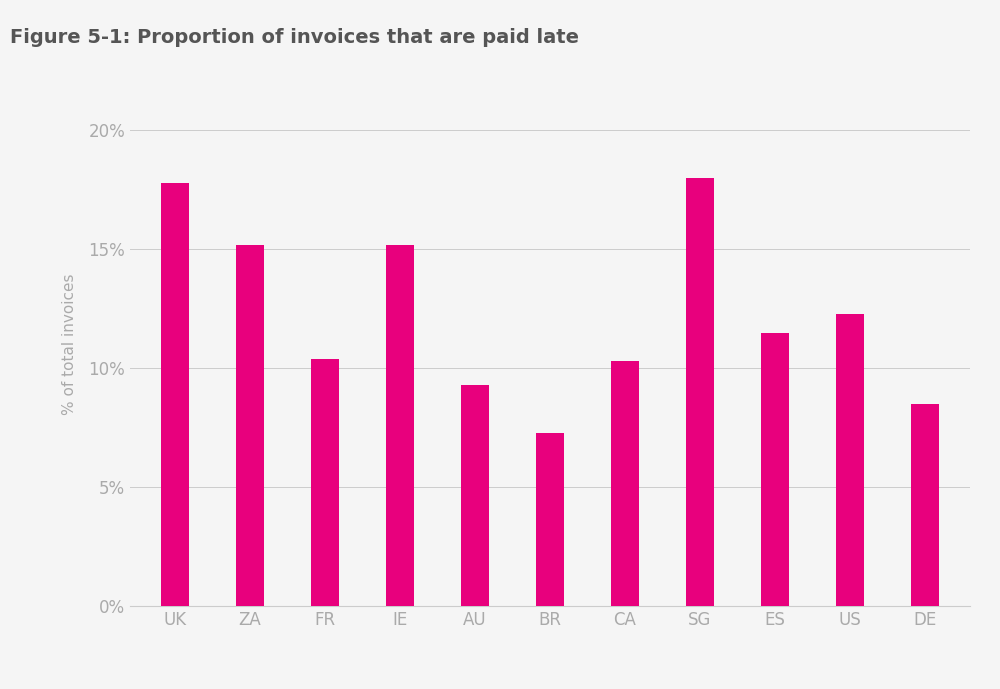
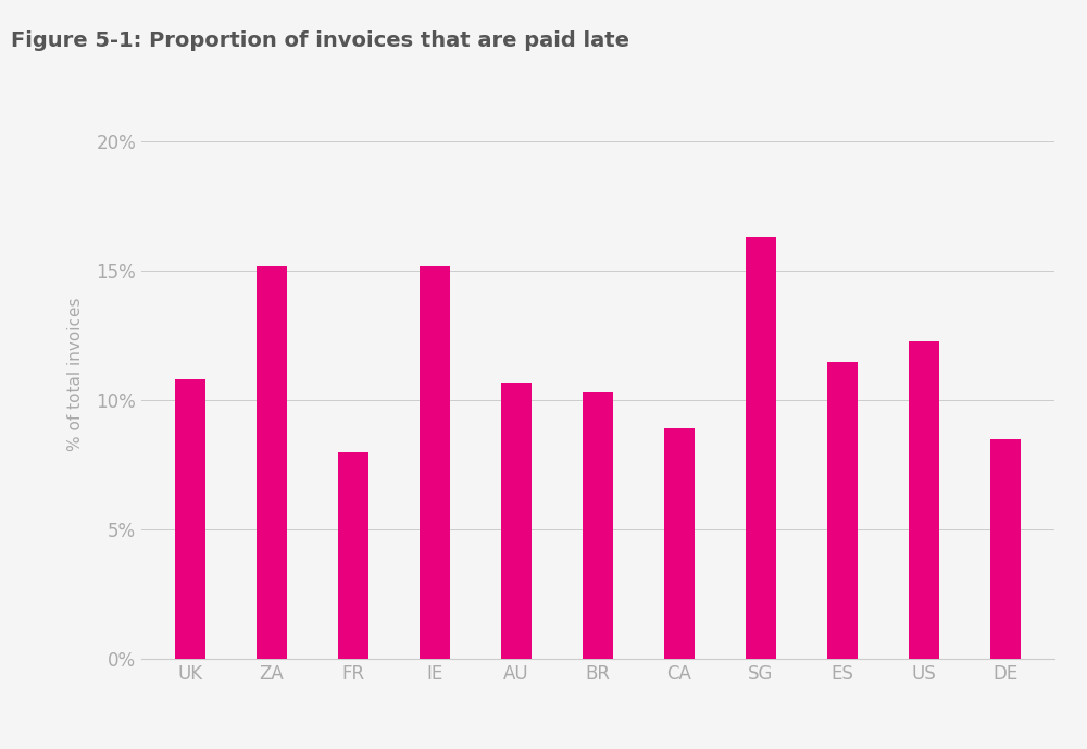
UK: 17.8% -> 10.8%
FR: 10.4% -> 8.0%
AU: 9.3% -> 10.7%
BR: 7.3% -> 10.3%
CA: 10.3% -> 8.9%
SG: 18.0% -> 16.3%
